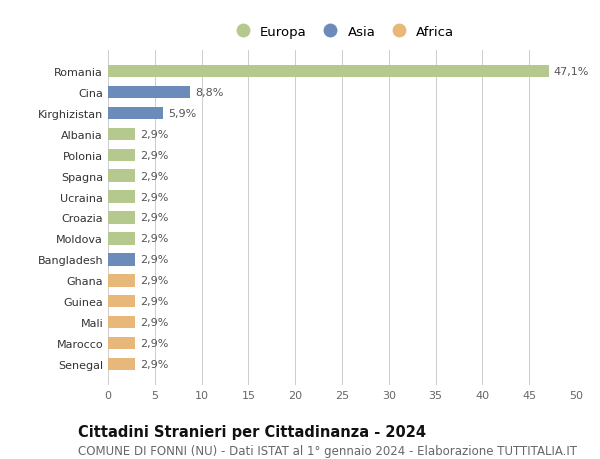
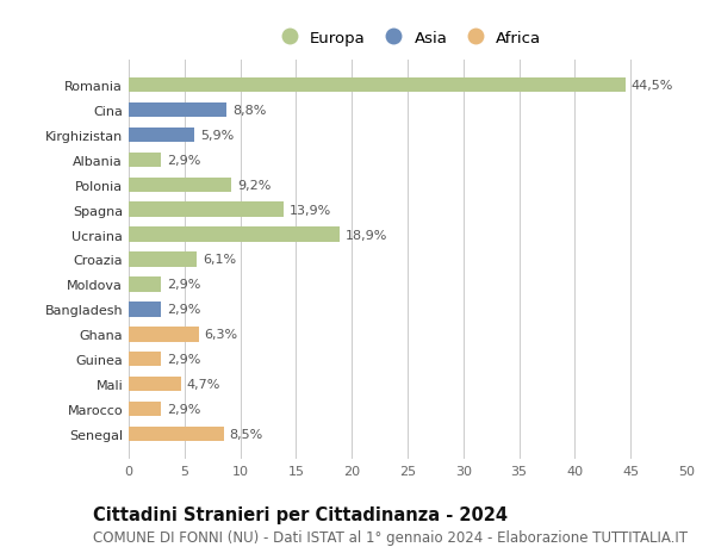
Romania: 47,1% -> 44,5%
Polonia: 2,9% -> 9,2%
Spagna: 2,9% -> 13,9%
Ucraina: 2,9% -> 18,9%
Croazia: 2,9% -> 6,1%
Ghana: 2,9% -> 6,3%
Mali: 2,9% -> 4,7%
Senegal: 2,9% -> 8,5%
